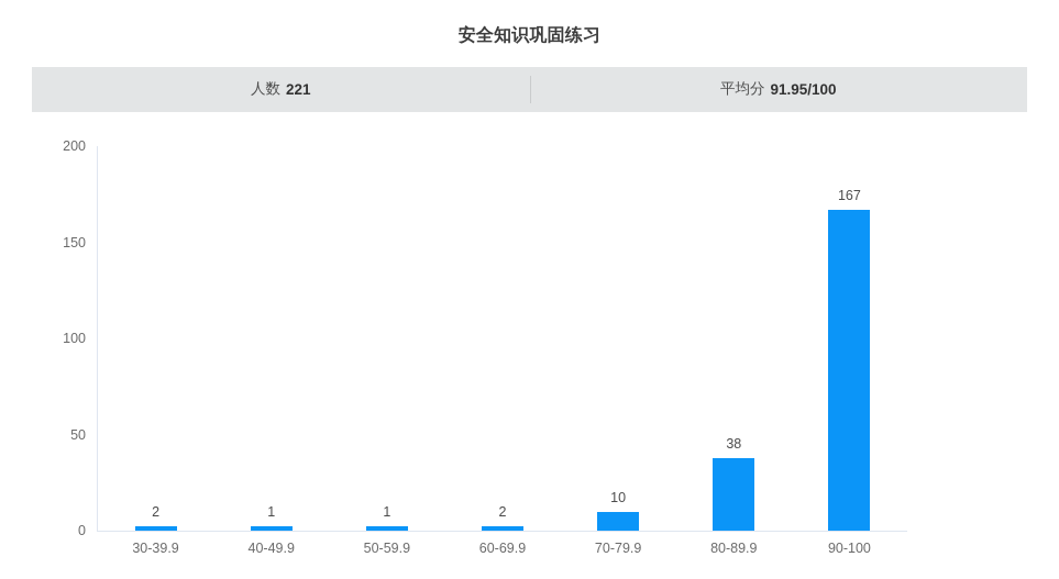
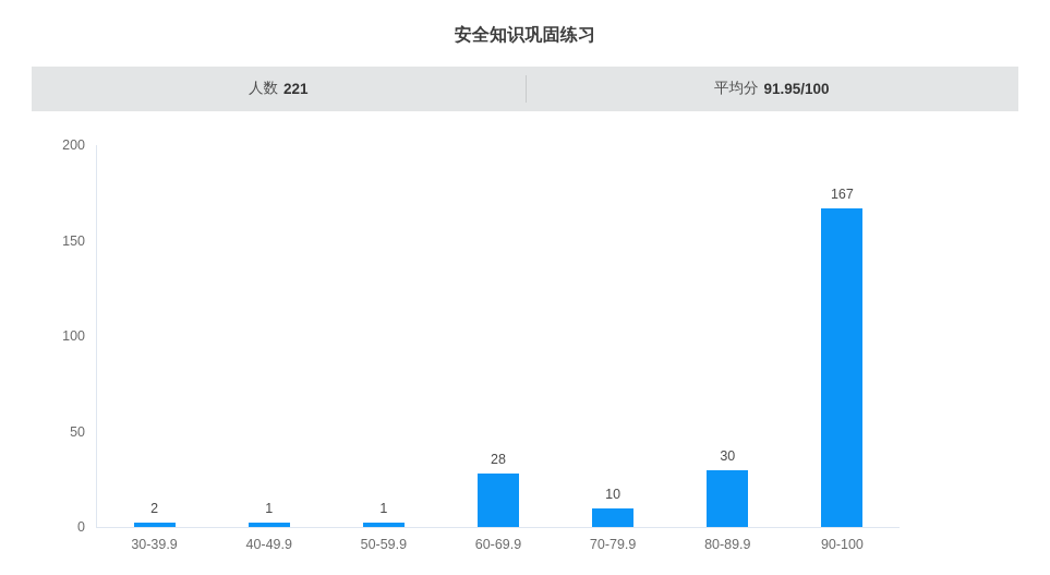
60-69.9: 2 -> 28
80-89.9: 38 -> 30
